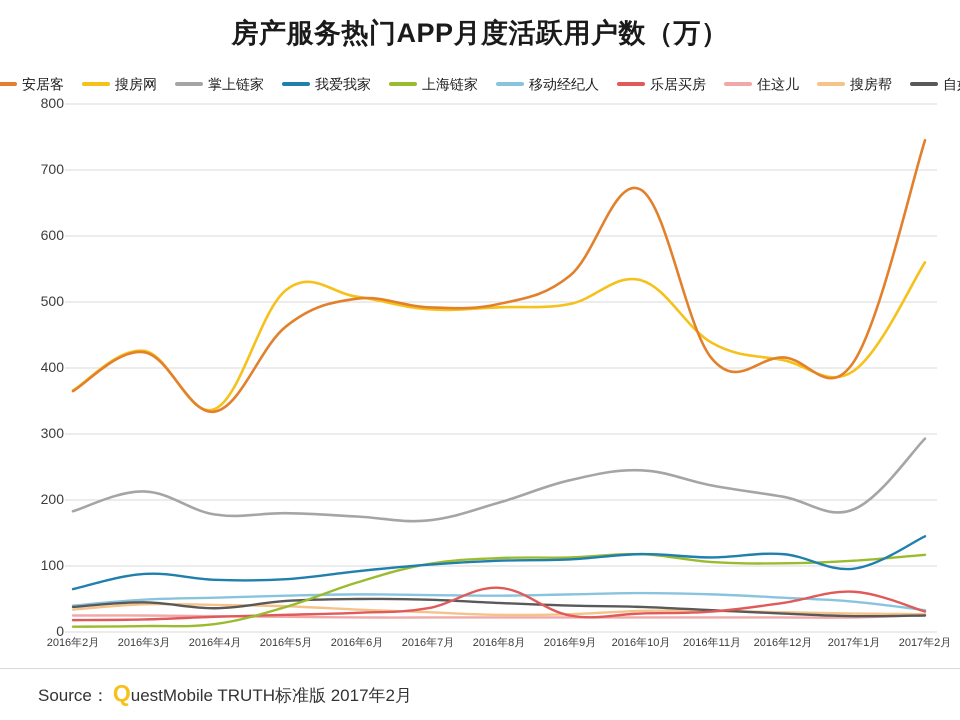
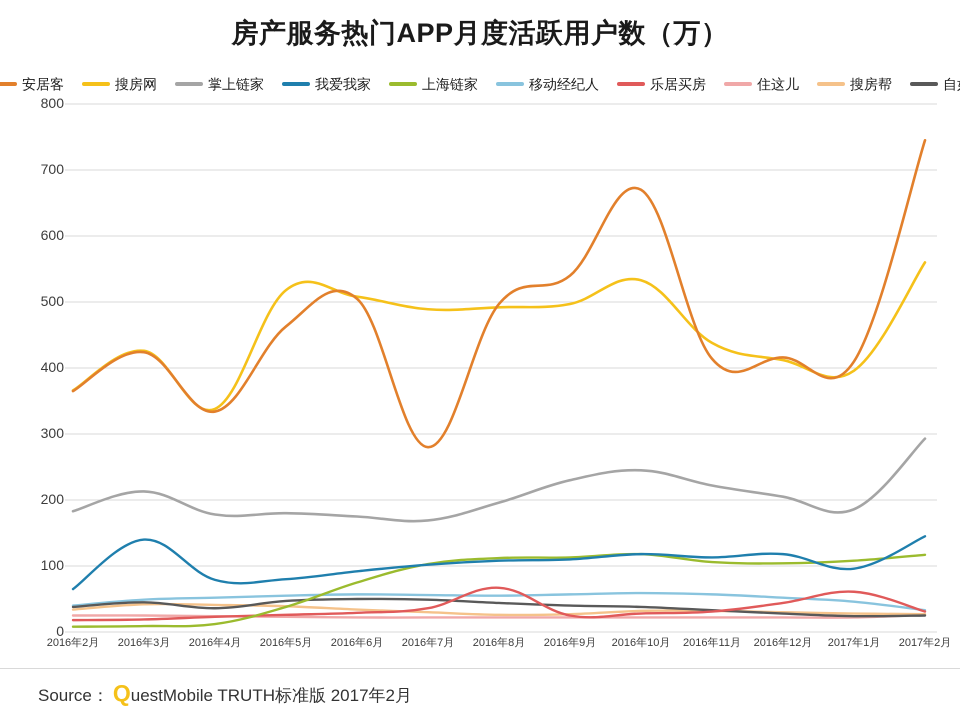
我爱我家/2016年3月: 90 -> 140
安居客/2016年7月: 490 -> 280
